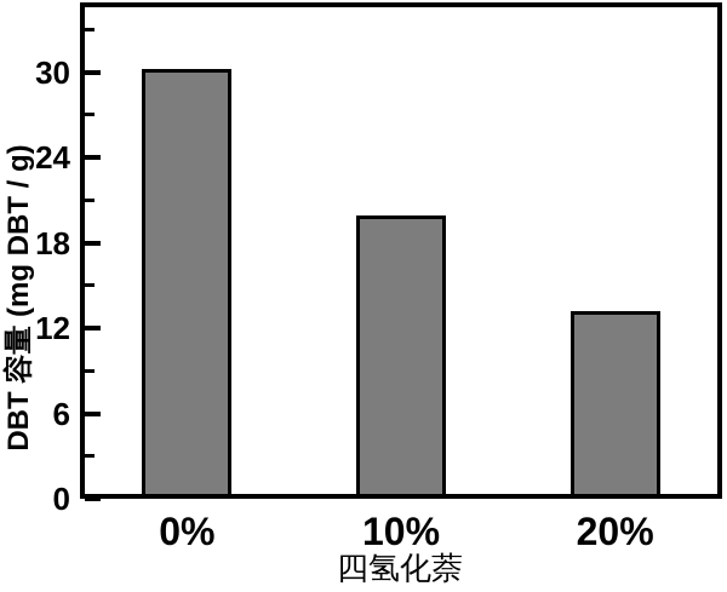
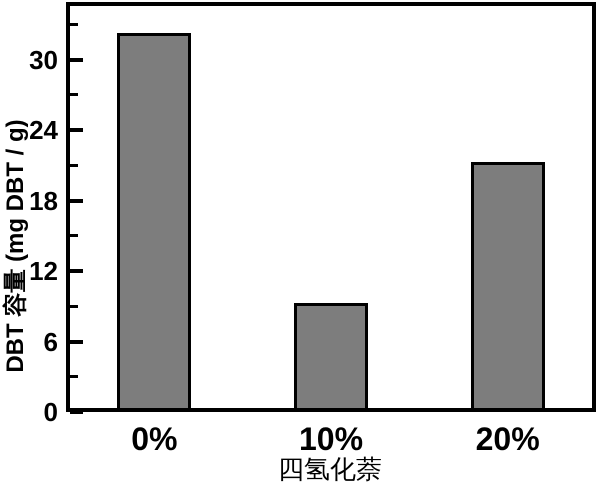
0%: 30.2 -> 32.3
10%: 19.9 -> 9.3
20%: 13.2 -> 21.3
